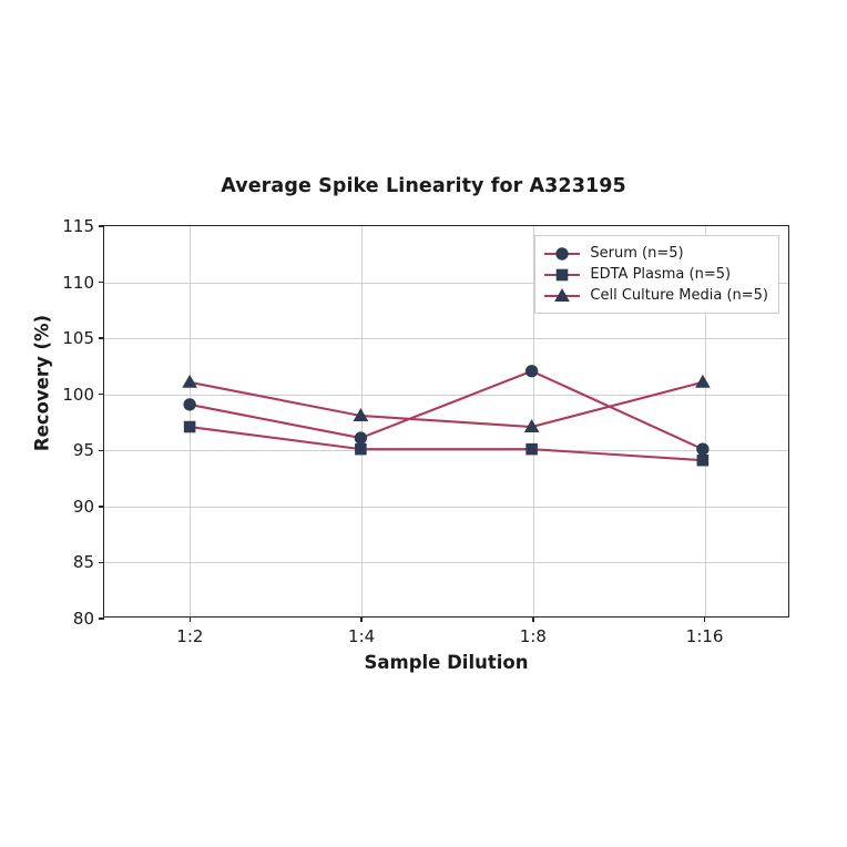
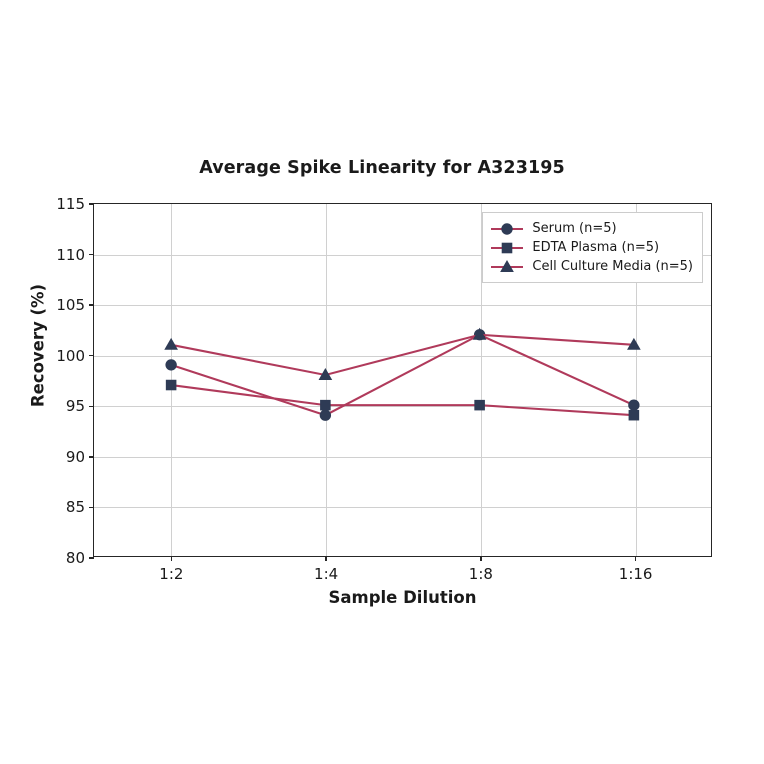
Serum (n=5)/1:4: 96 -> 94
Cell Culture Media (n=5)/1:8: 97 -> 102
